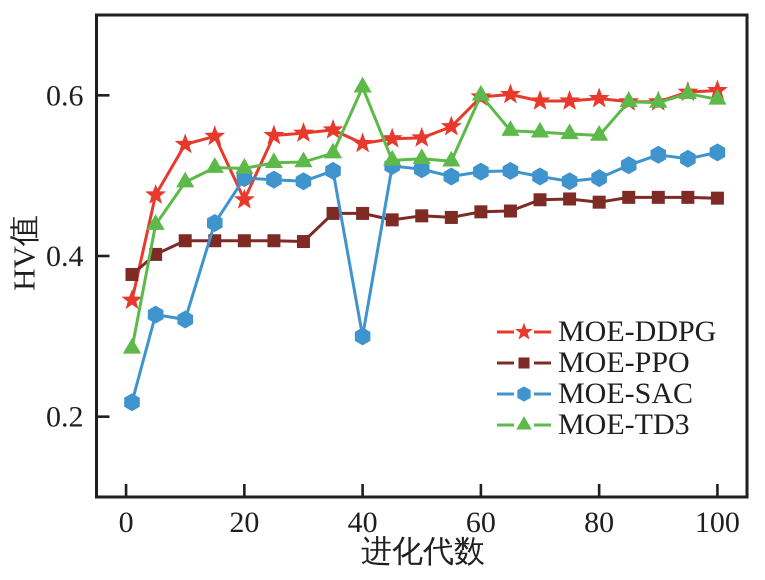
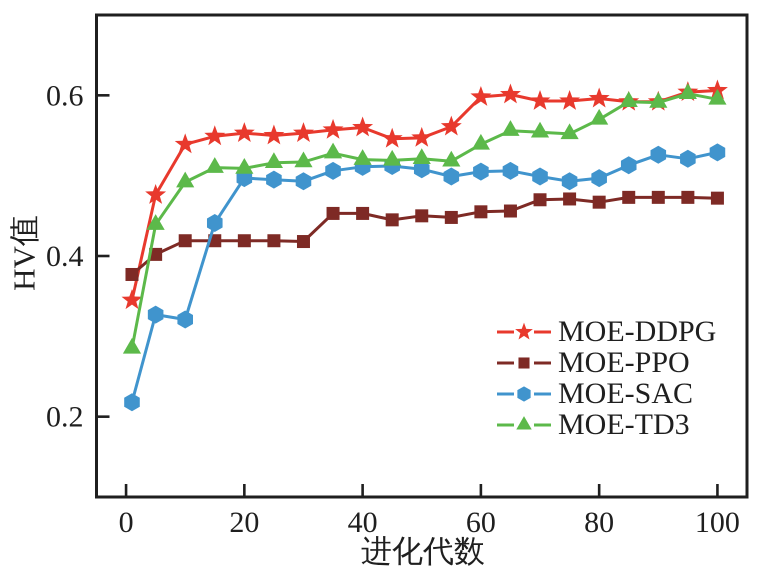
MOE-DDPG/20: 0.47 -> 0.55
MOE-DDPG/40: 0.54 -> 0.56
MOE-SAC/40: 0.30 -> 0.51
MOE-TD3/40: 0.61 -> 0.52
MOE-TD3/60: 0.60 -> 0.54
MOE-TD3/80: 0.55 -> 0.57
